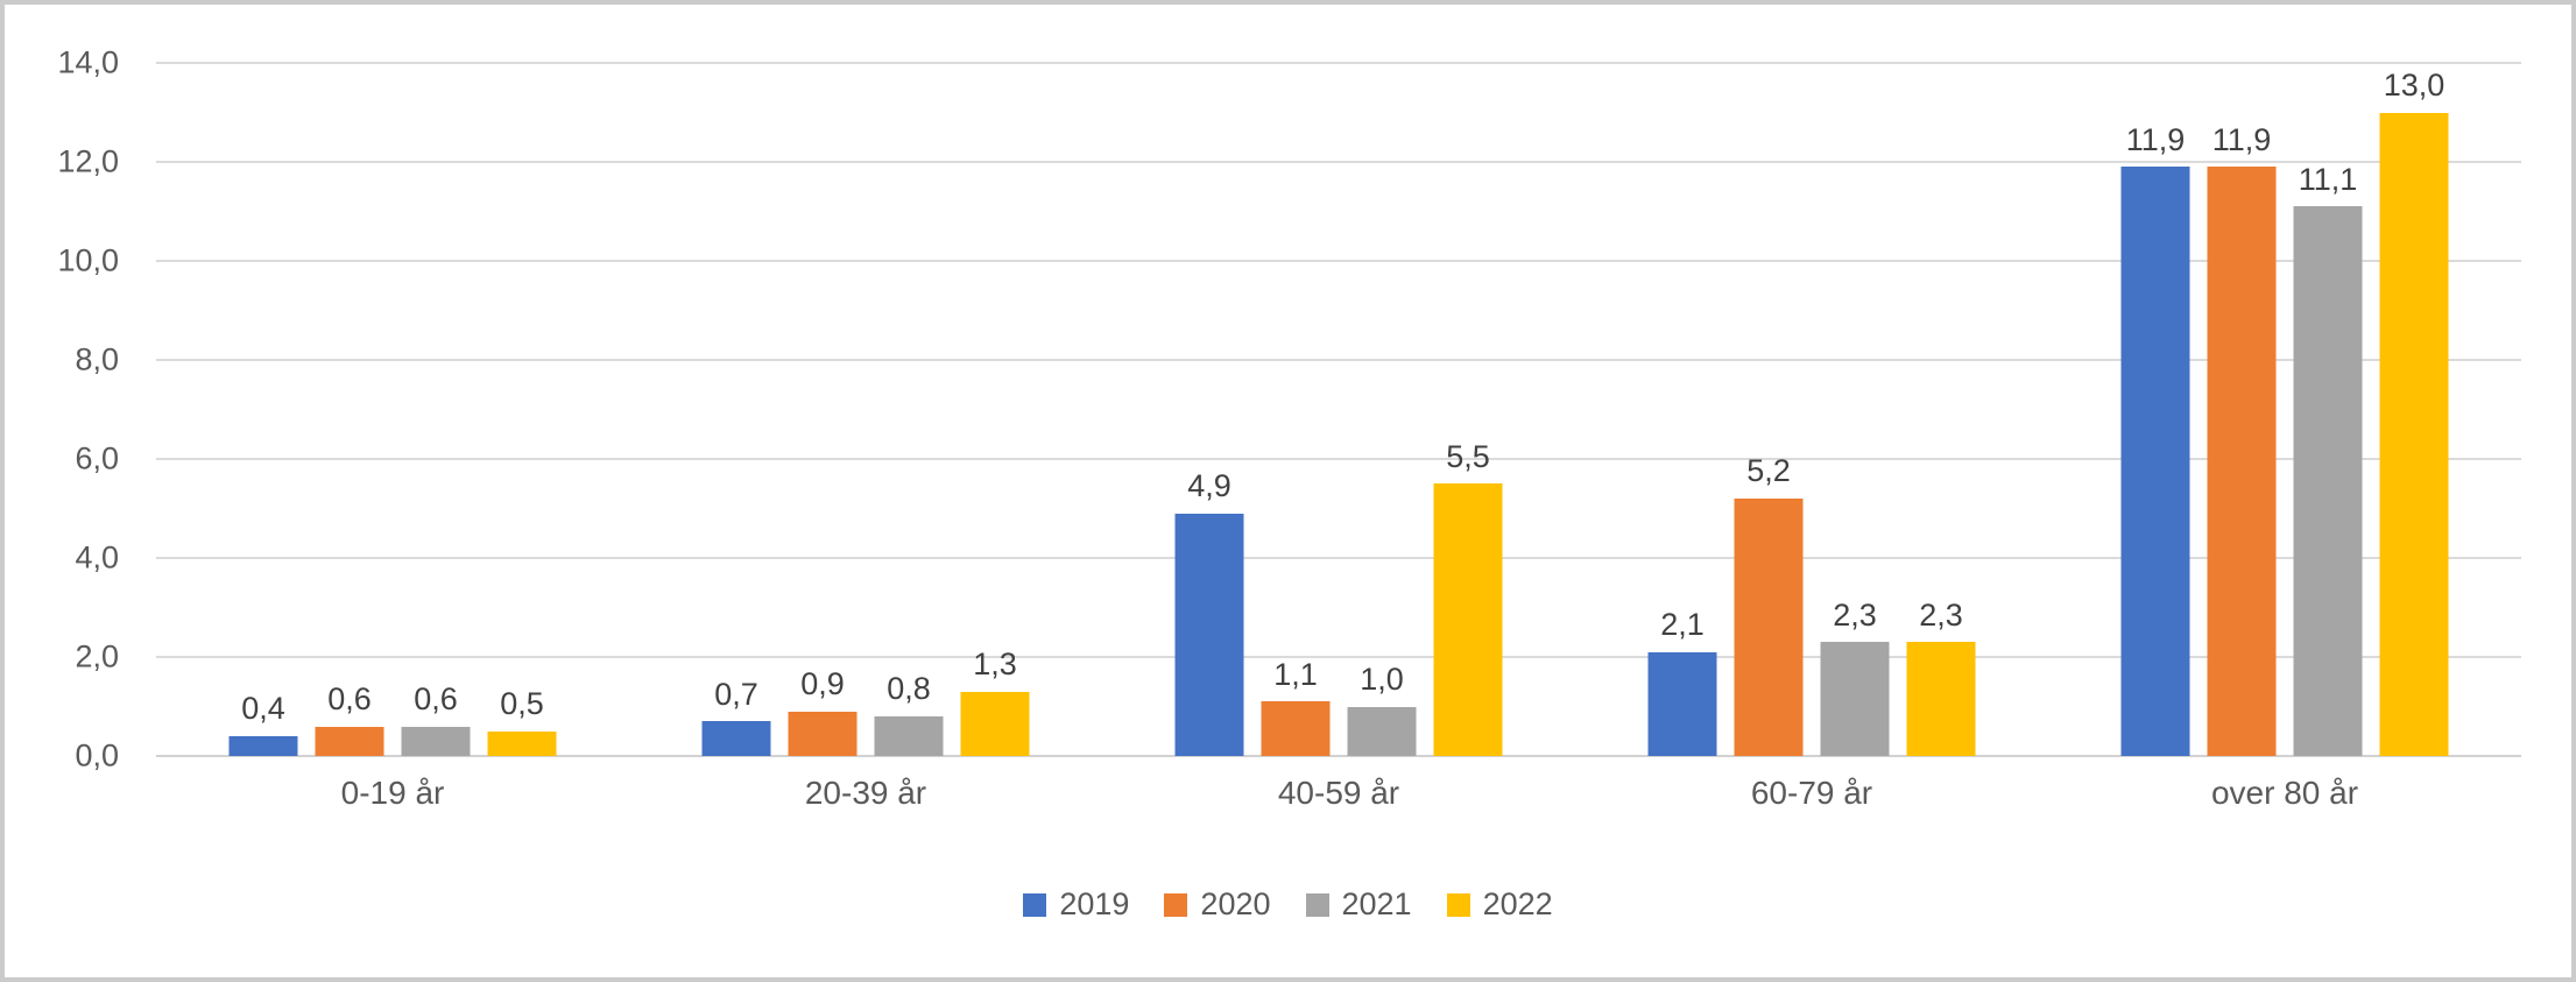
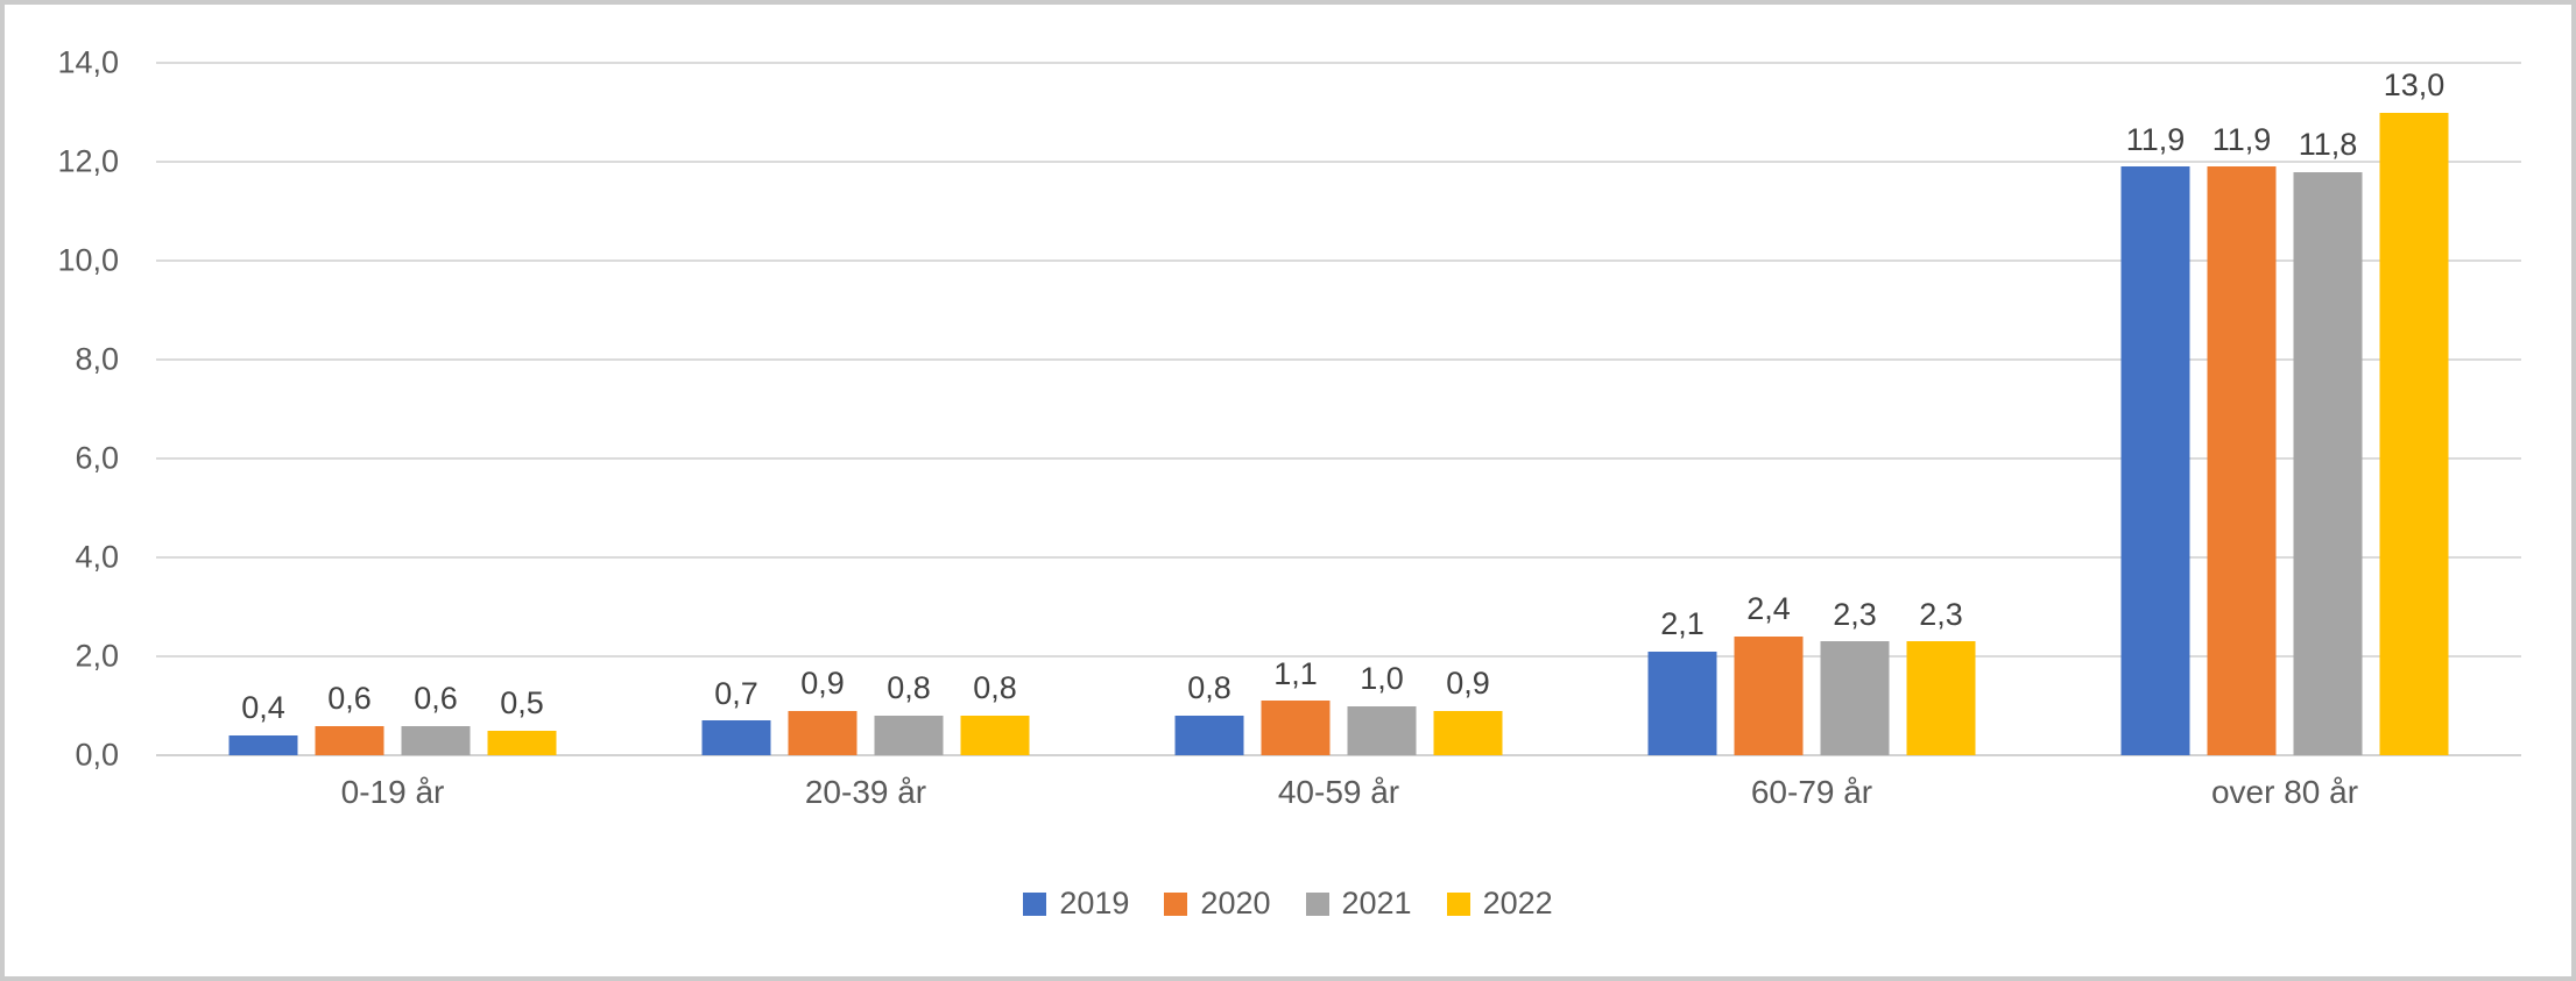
2022/20-39 år: 1,3 -> 0,8
2019/40-59 år: 4,9 -> 0,8
2022/40-59 år: 5,5 -> 0,9
2020/60-79 år: 5,2 -> 2,4
2021/over 80 år: 11,1 -> 11,8
